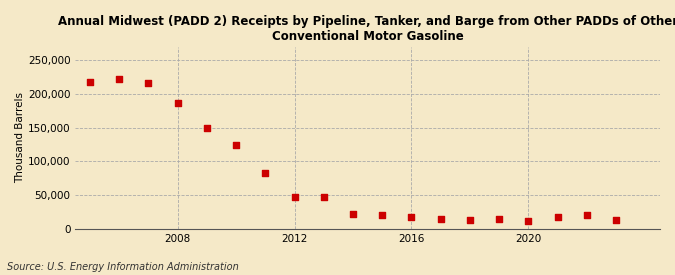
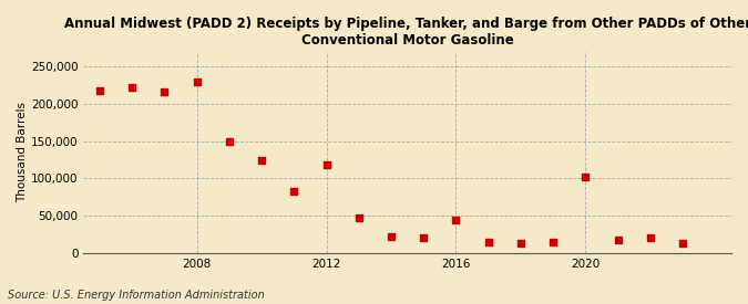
2008: 186,000 -> 230,000
2012: 47,000 -> 118,000
2016: 17,000 -> 44,000
2020: 11,000 -> 102,000
